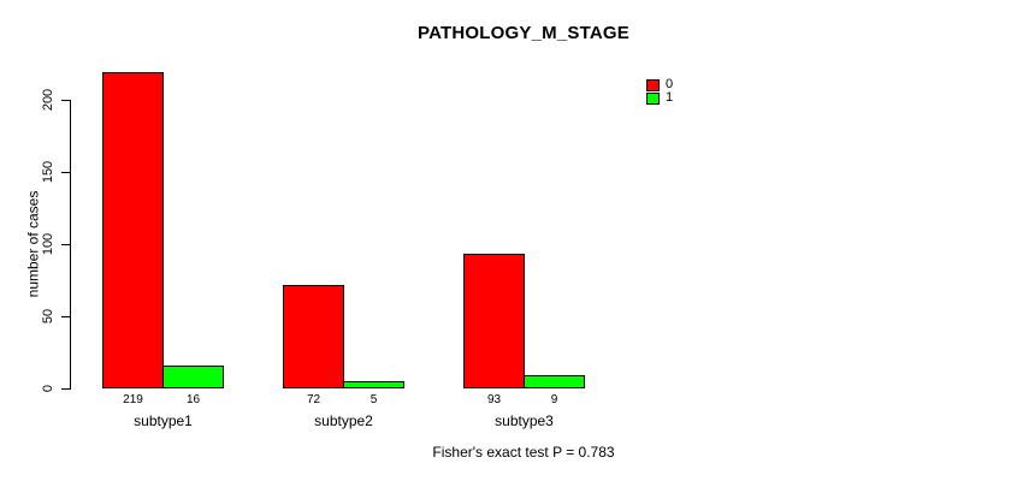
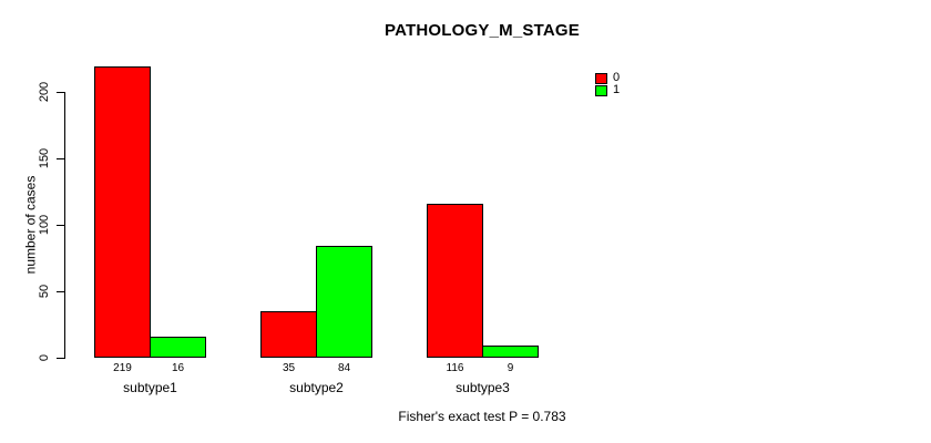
0/subtype2: 72 -> 35
1/subtype2: 5 -> 84
0/subtype3: 93 -> 116
